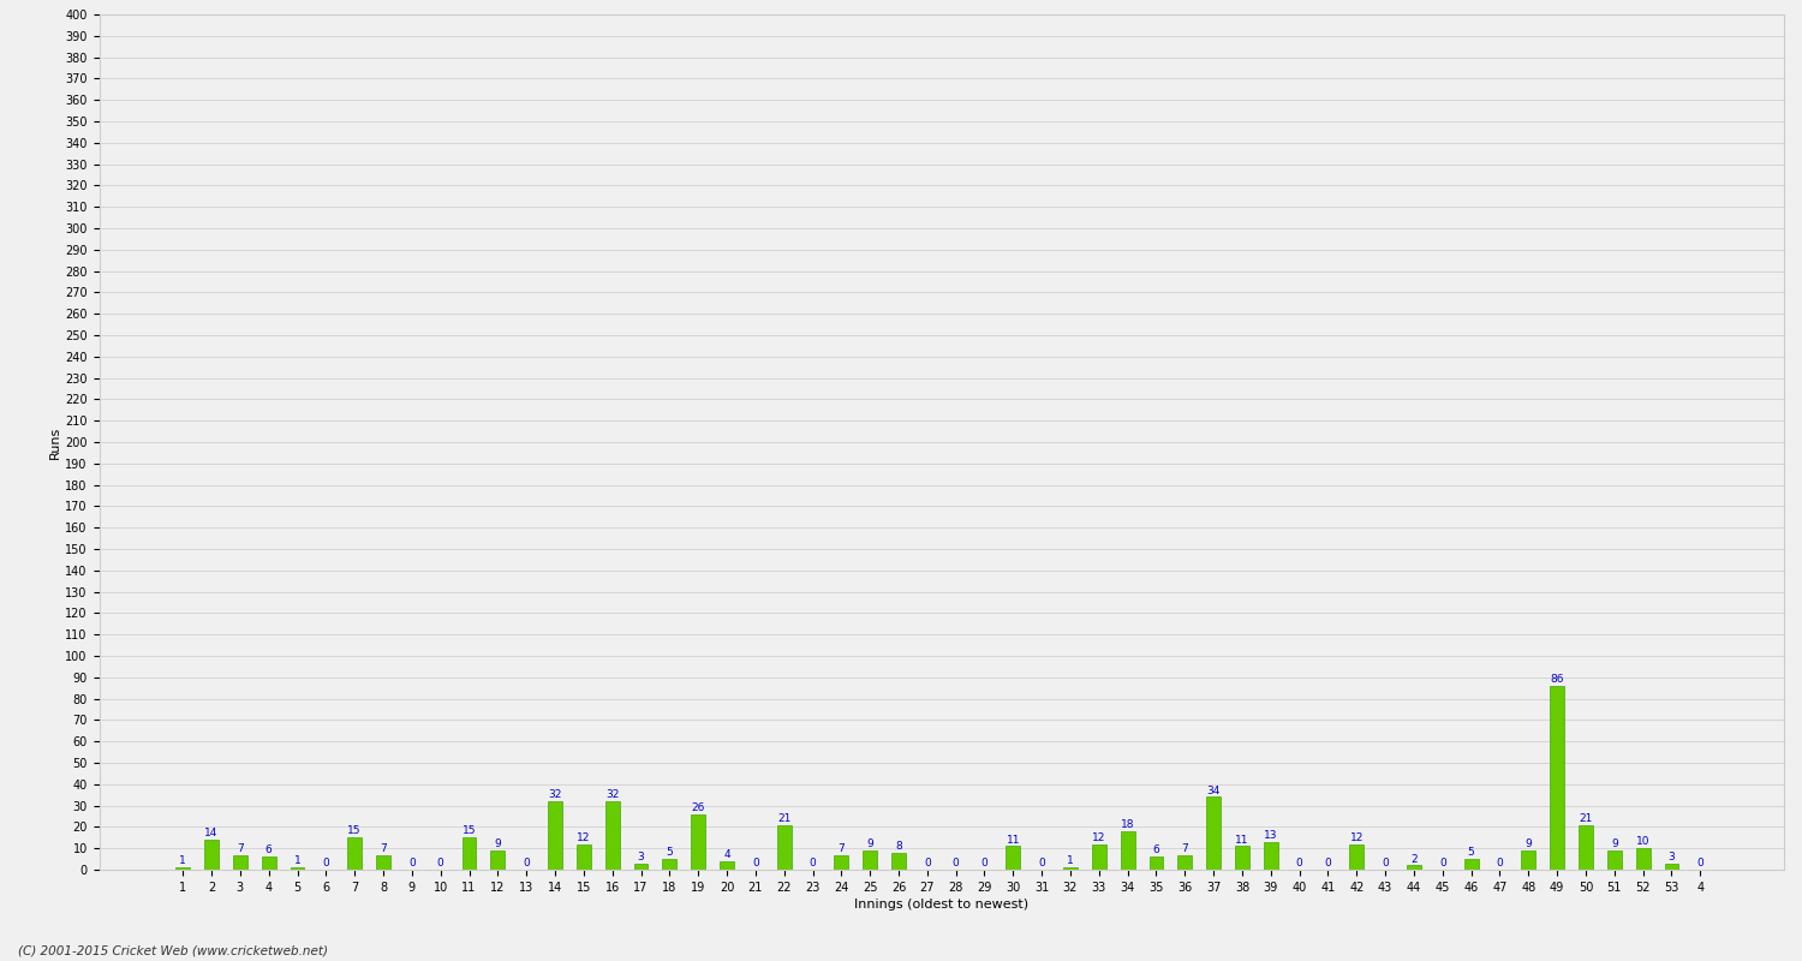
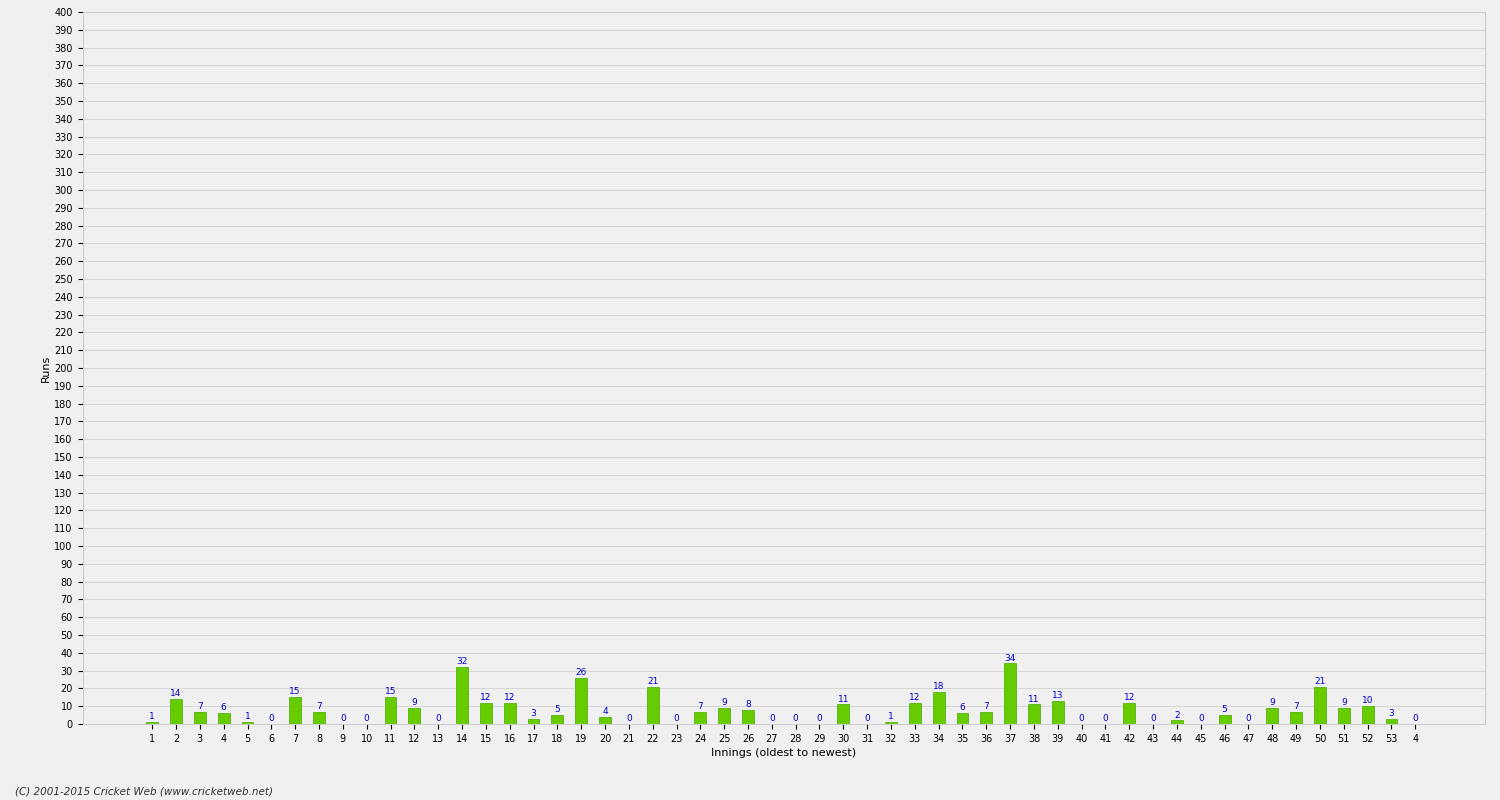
16: 32 -> 12
49: 86 -> 7
